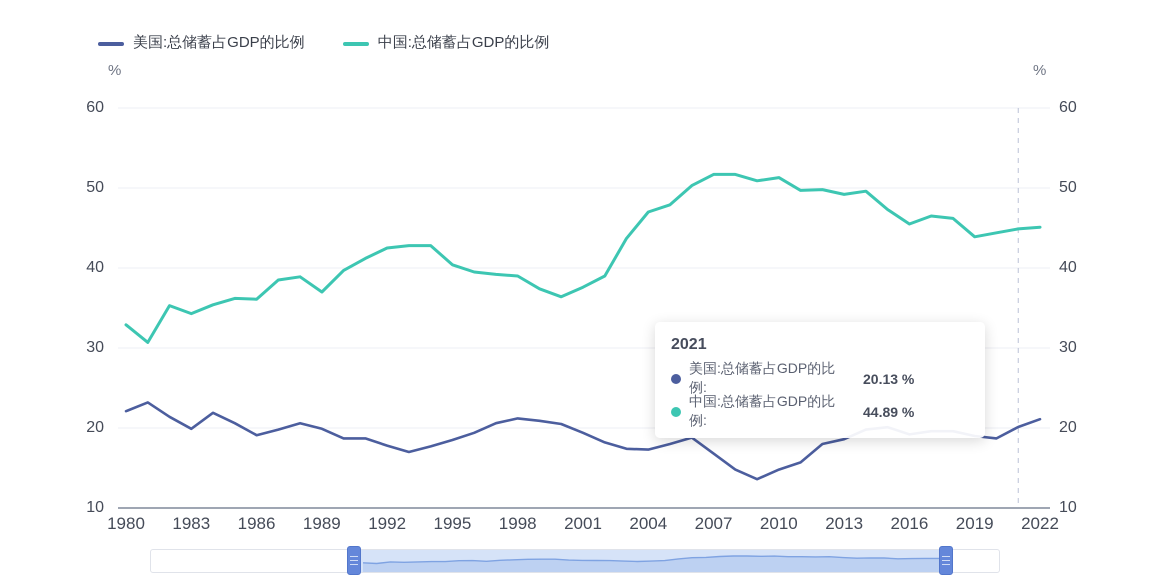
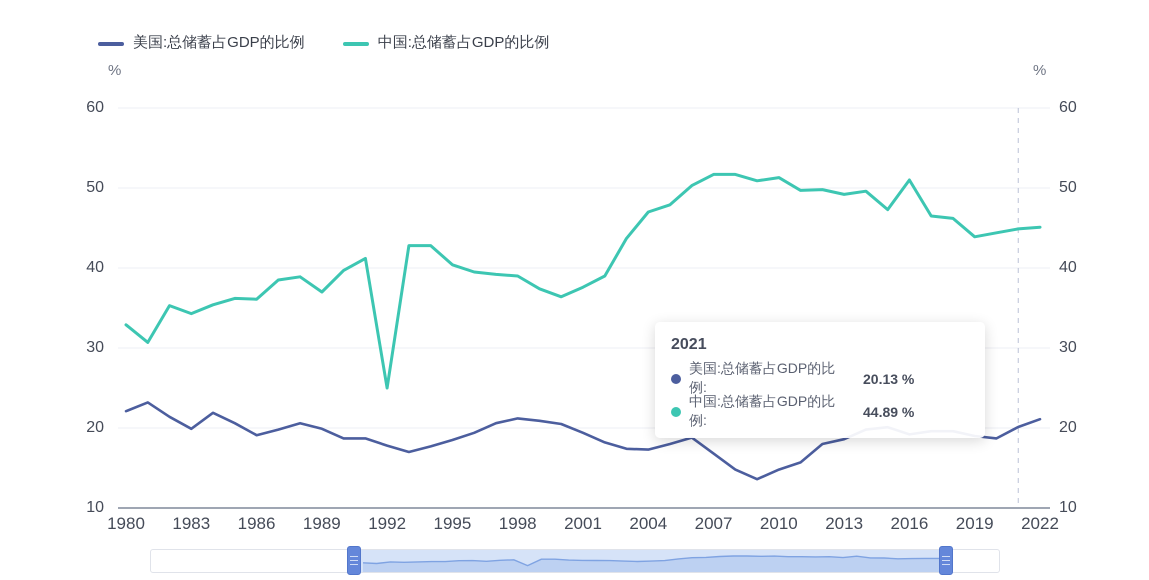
中国:总储蓄占GDP的比例/1992: 42 -> 25
中国:总储蓄占GDP的比例/2016: 46 -> 51
